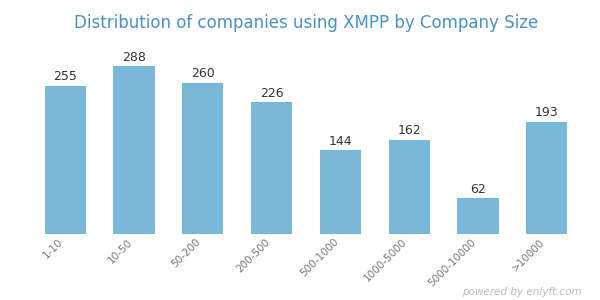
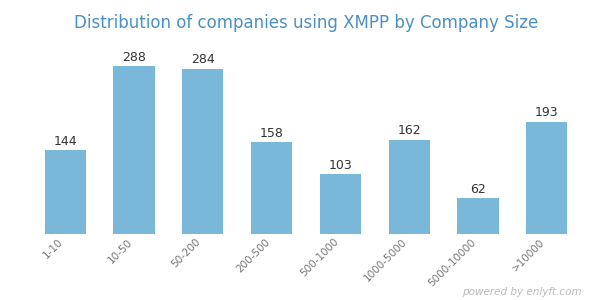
1-10: 255 -> 144
50-200: 260 -> 284
200-500: 226 -> 158
500-1000: 144 -> 103
